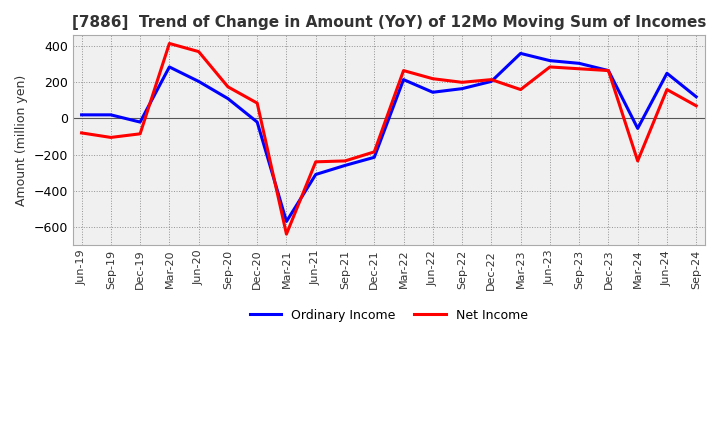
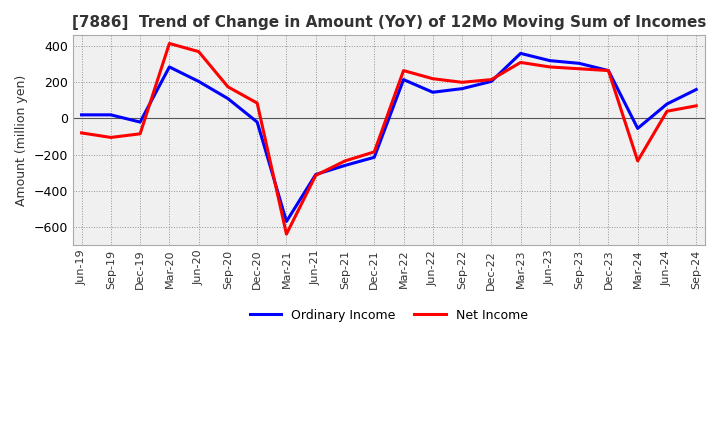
Net Income/Jun-21: -240 -> -320
Net Income/Mar-23: 160 -> 310
Ordinary Income/Jun-24: 250 -> 80
Net Income/Jun-24: 160 -> 40
Ordinary Income/Sep-24: 120 -> 160
